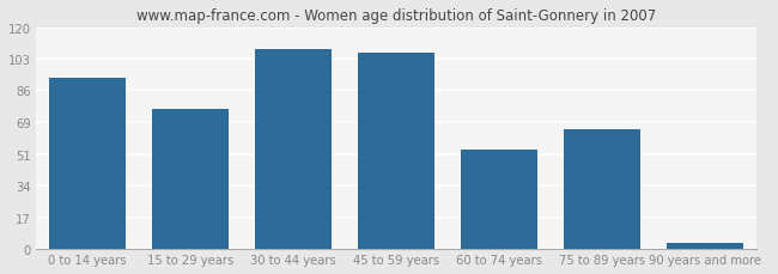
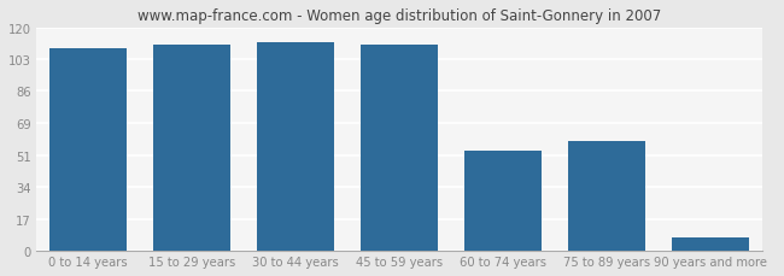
0 to 14 years: 93 -> 109
15 to 29 years: 76 -> 111
30 to 44 years: 108 -> 112
45 to 59 years: 106 -> 111
75 to 89 years: 65 -> 59
90 years and more: 3 -> 7
